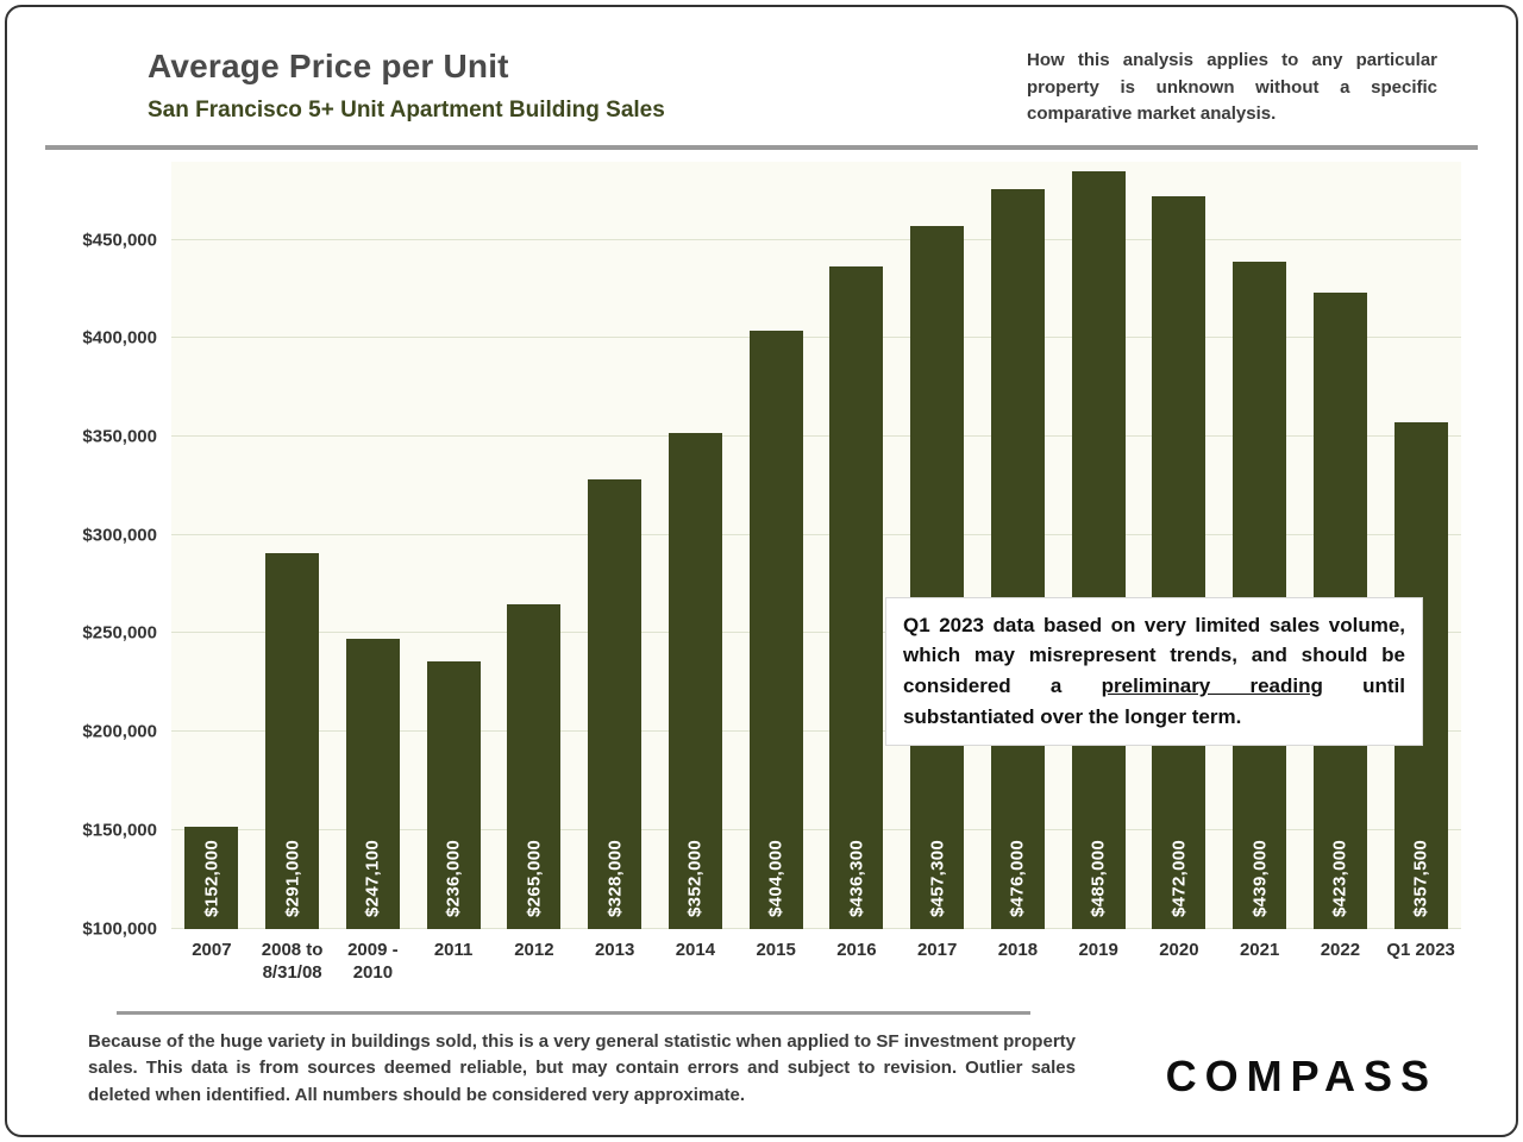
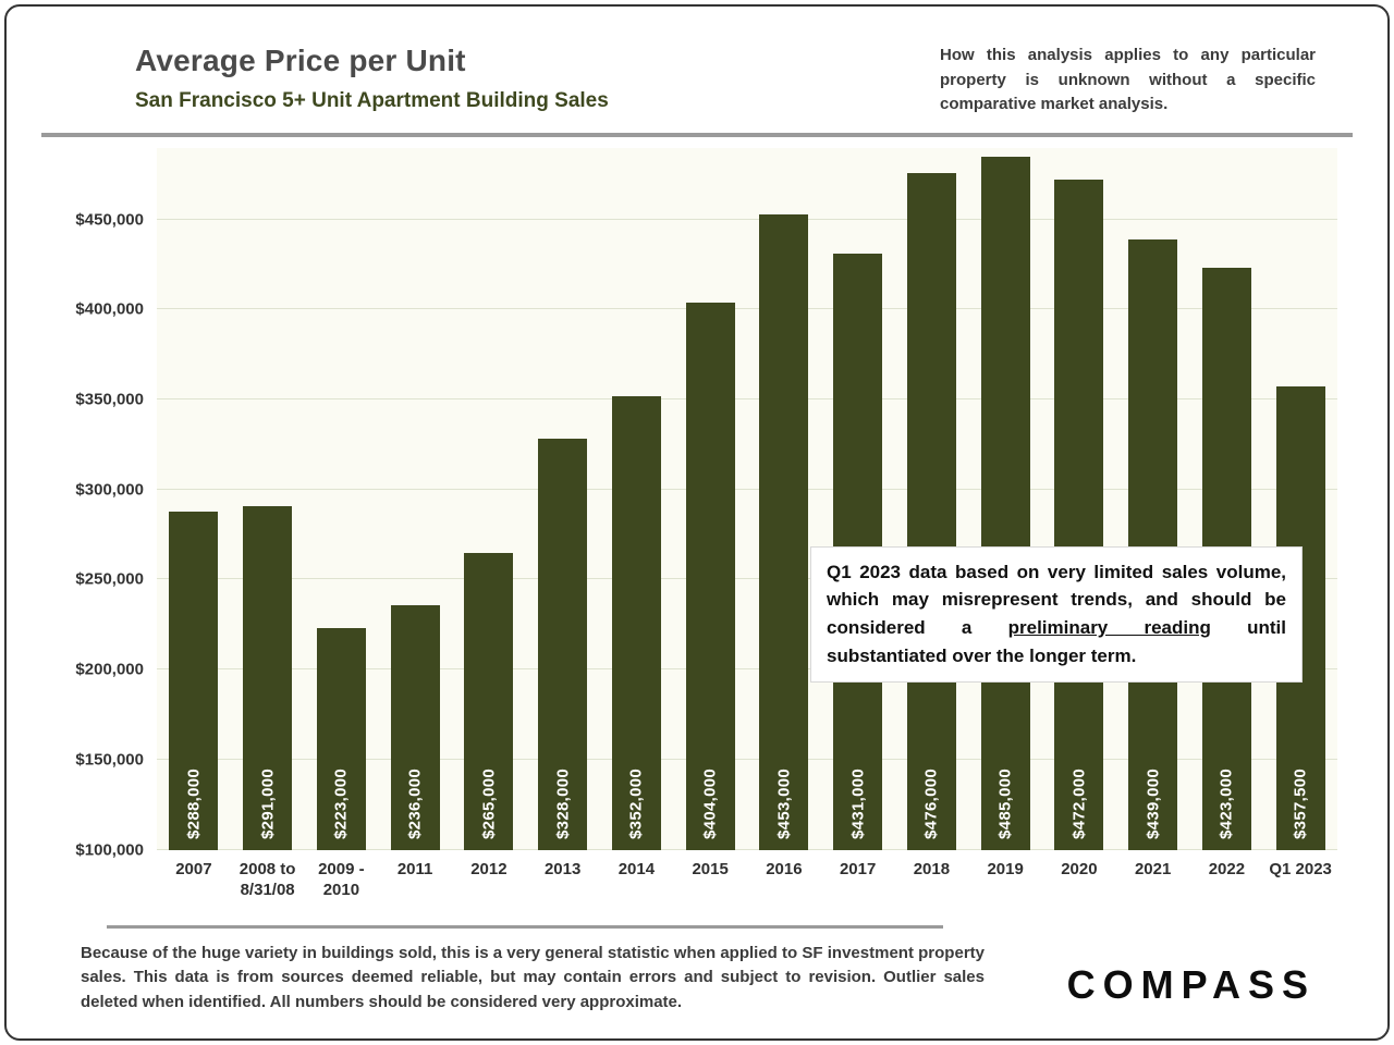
2007: $152,000 -> $288,000
2009 - 2010: $247,100 -> $223,000
2016: $436,300 -> $453,000
2017: $457,300 -> $431,000
